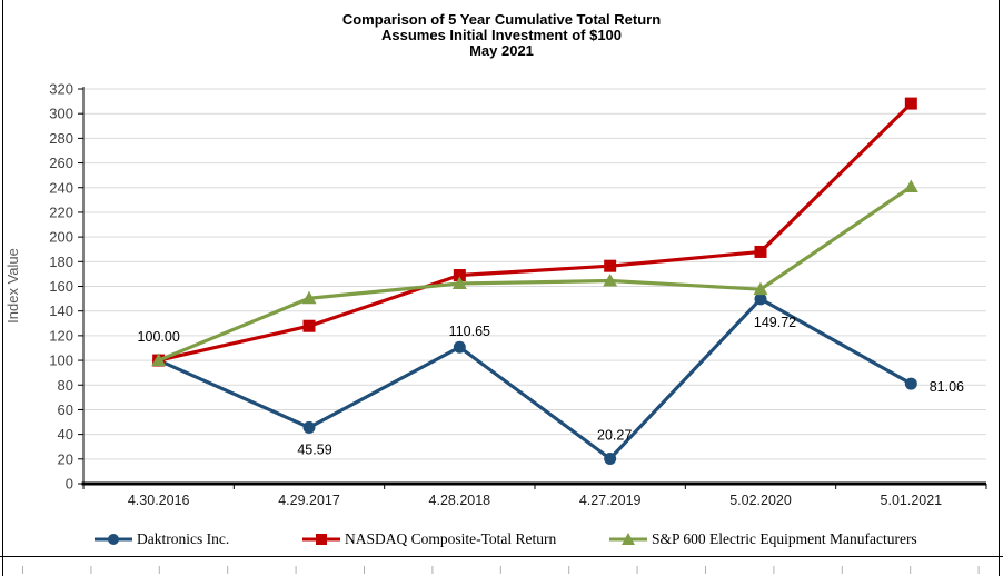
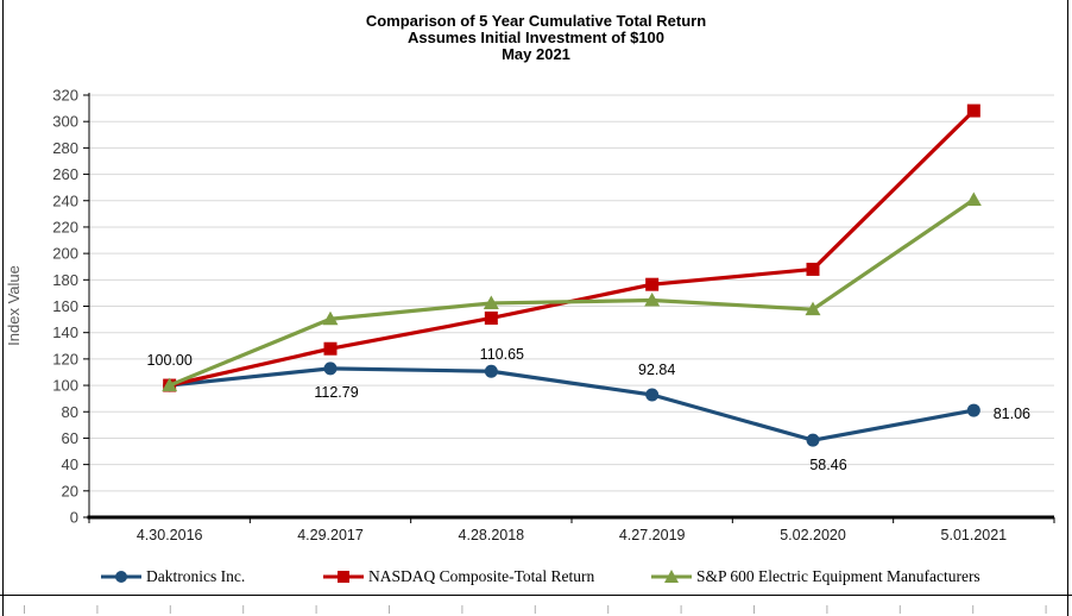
Daktronics Inc./4.29.2017: 45.59 -> 112.79
NASDAQ Composite-Total Return/4.28.2018: 169 -> 151
Daktronics Inc./4.27.2019: 20.27 -> 92.84
Daktronics Inc./5.02.2020: 149.72 -> 58.46
